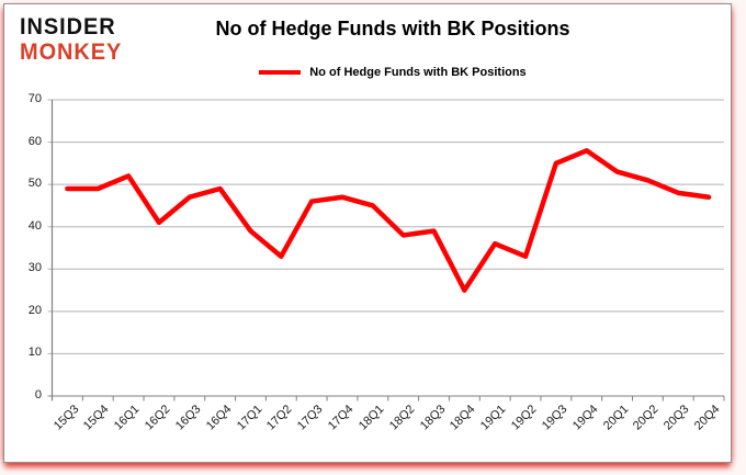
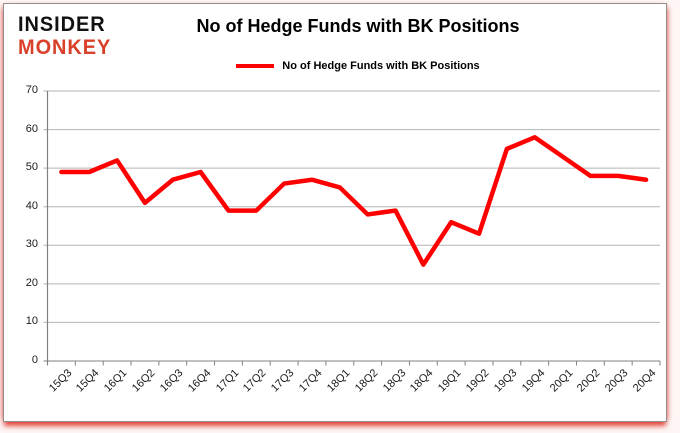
17Q2: 33 -> 39
20Q2: 51 -> 48
